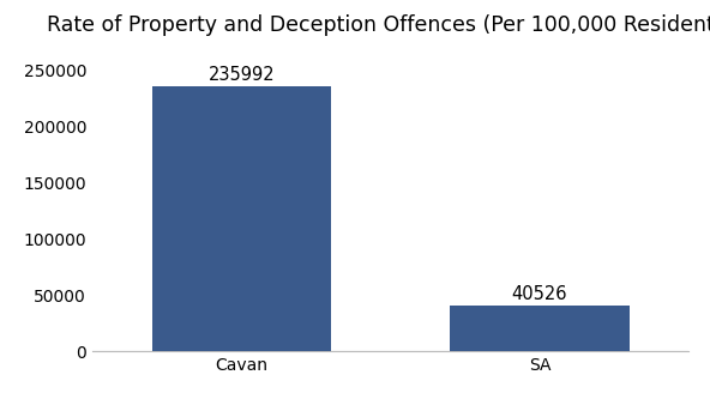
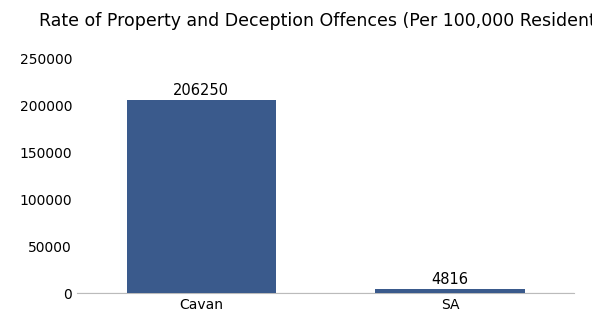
Cavan: 235992 -> 206250
SA: 40526 -> 4816
